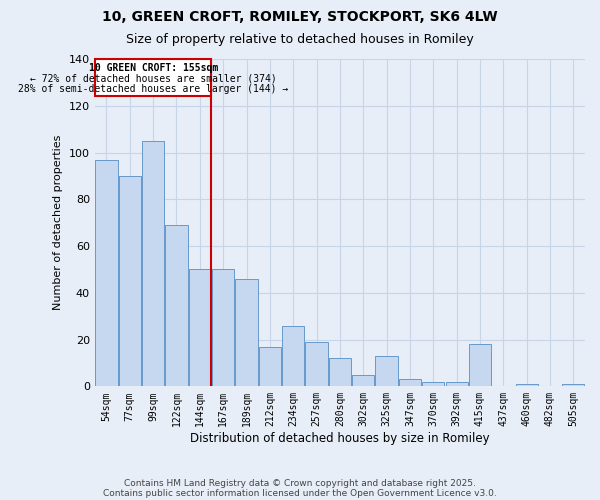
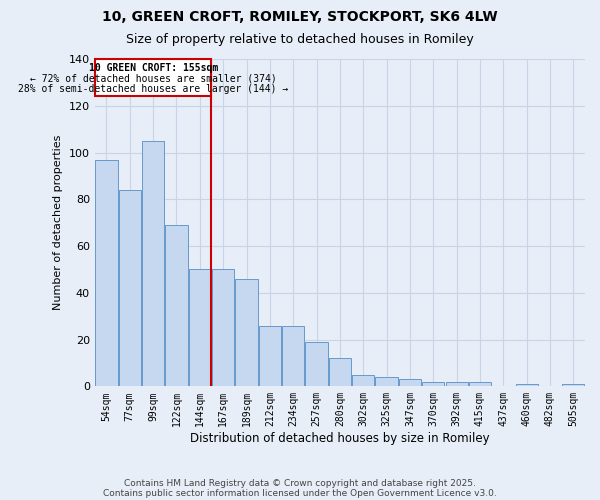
77sqm: 90 -> 84
212sqm: 17 -> 26
325sqm: 13 -> 4
415sqm: 18 -> 2
